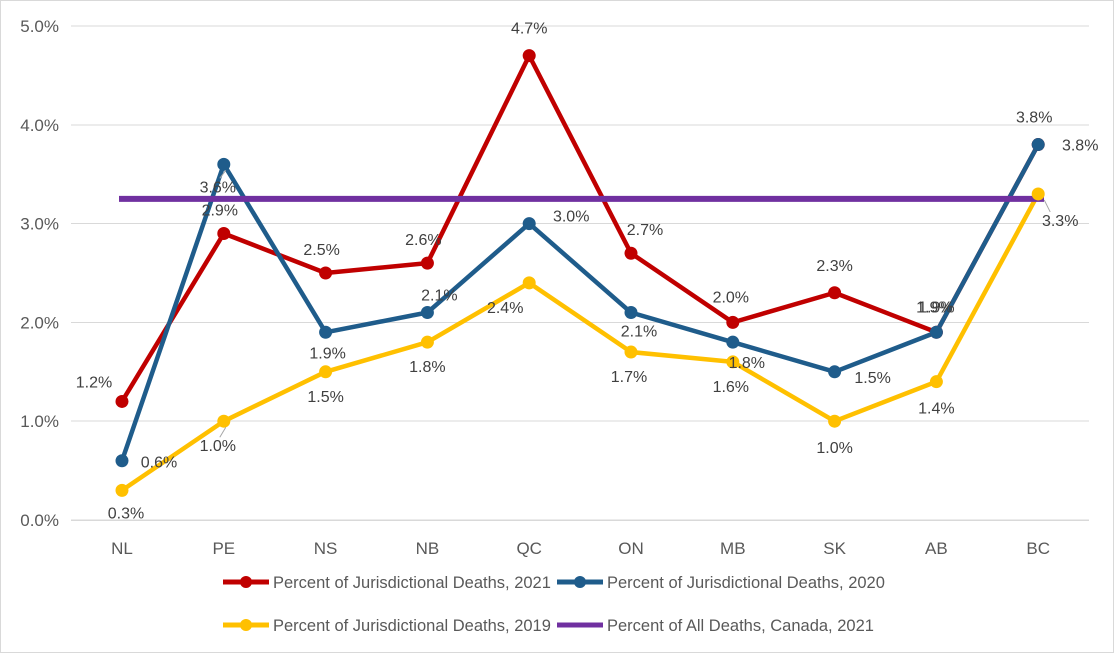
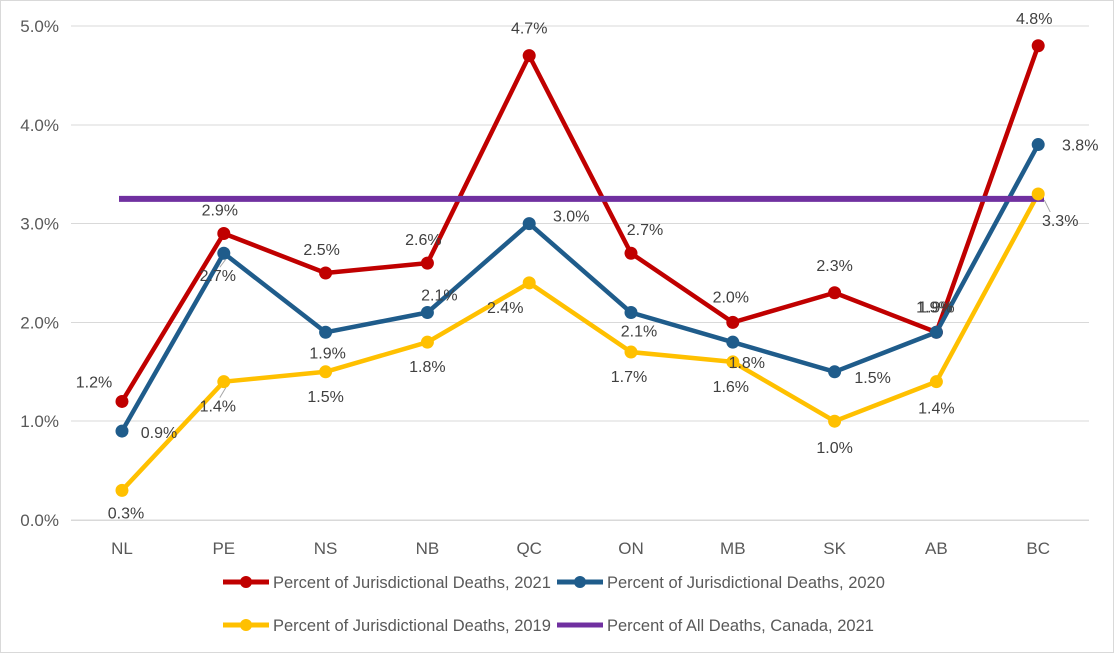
Percent of Jurisdictional Deaths, 2020/NL: 0.6% -> 0.9%
Percent of Jurisdictional Deaths, 2020/PE: 3.6% -> 2.7%
Percent of Jurisdictional Deaths, 2019/PE: 1.0% -> 1.4%
Percent of Jurisdictional Deaths, 2021/BC: 3.8% -> 4.8%
